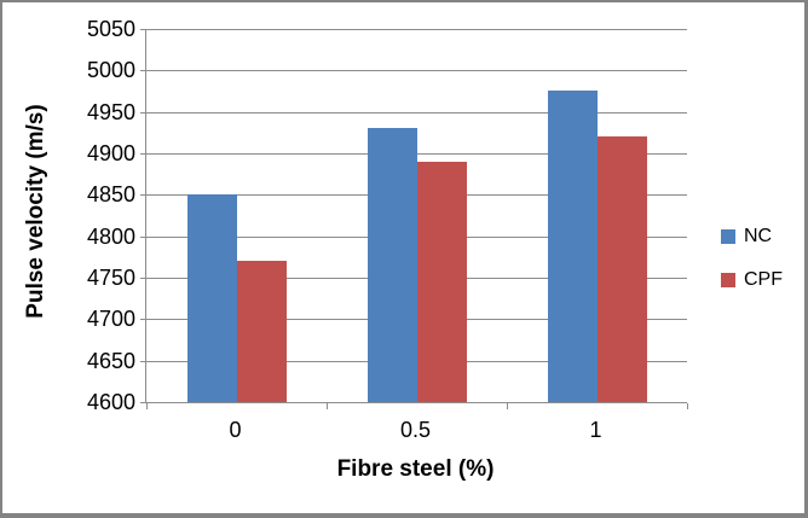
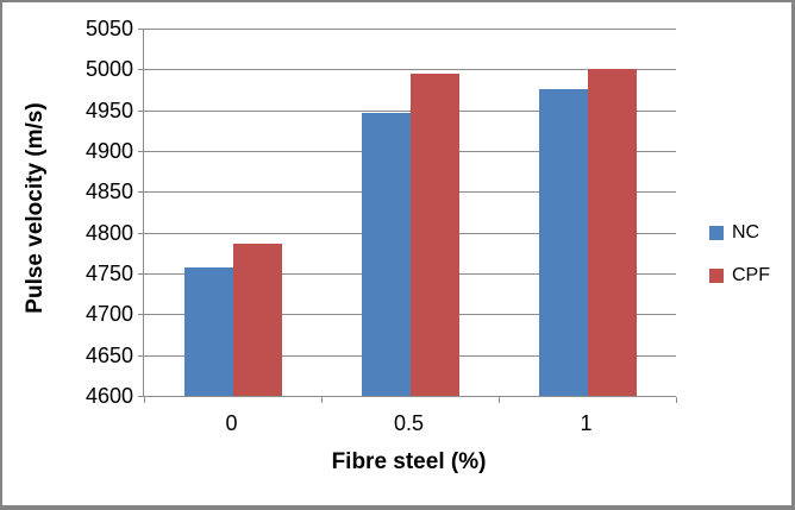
NC/0: 4850 -> 4760
CPF/0: 4770 -> 4790
NC/0.5: 4930 -> 4950
CPF/0.5: 4890 -> 5000
CPF/1: 4920 -> 5000
